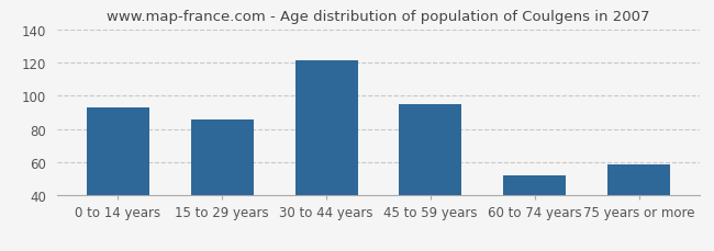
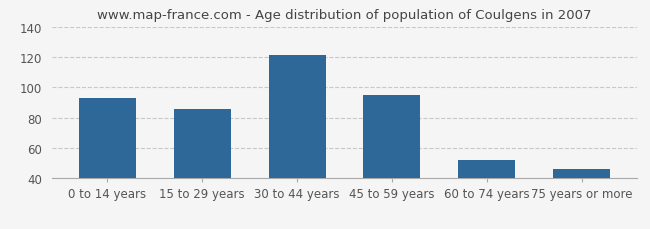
75 years or more: 59 -> 46
